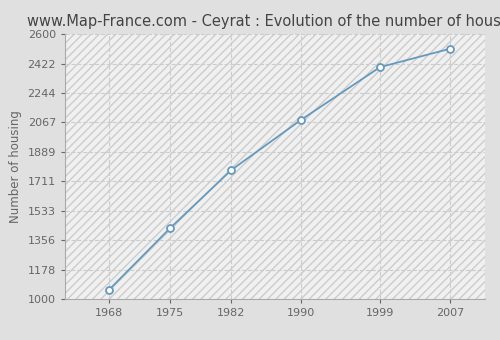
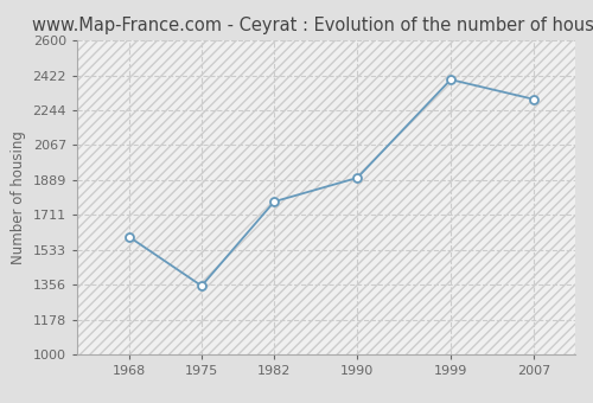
1968: 1060 -> 1600
1975: 1430 -> 1350
1990: 2080 -> 1900
2007: 2510 -> 2300
